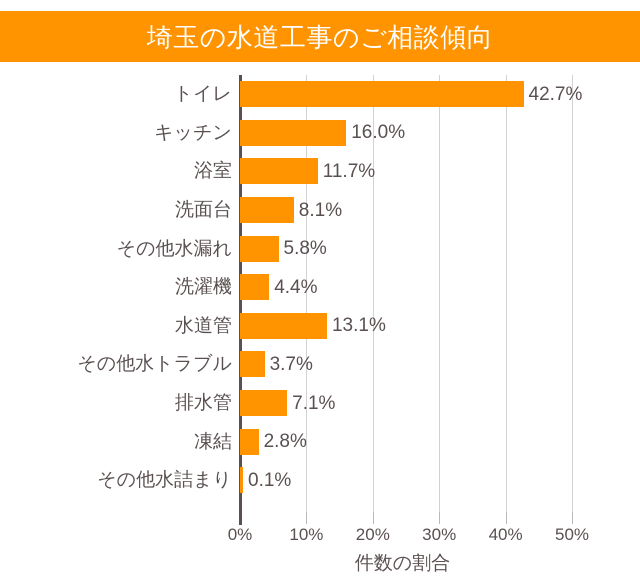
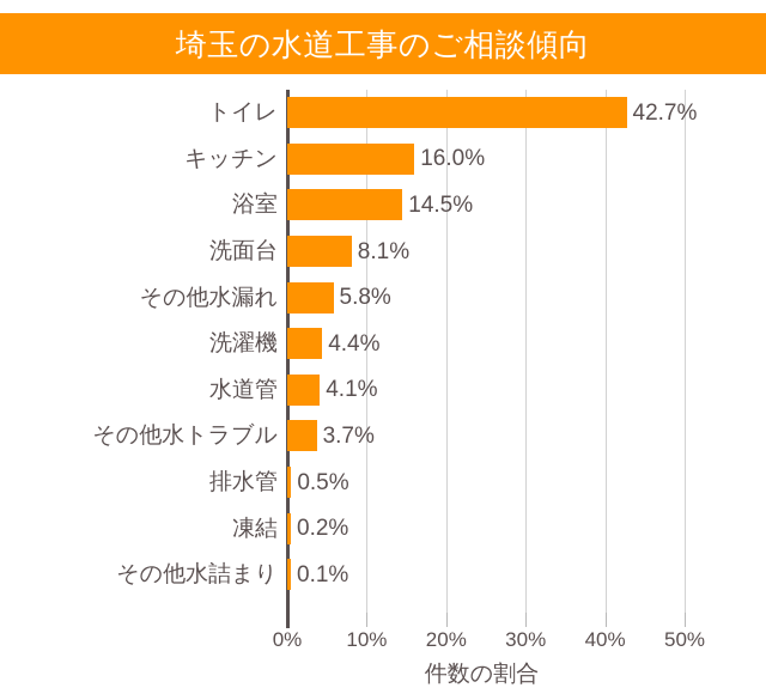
浴室: 11.7% -> 14.5%
水道管: 13.1% -> 4.1%
排水管: 7.1% -> 0.5%
凍結: 2.8% -> 0.2%
